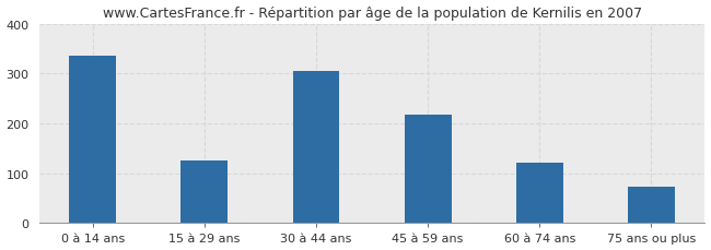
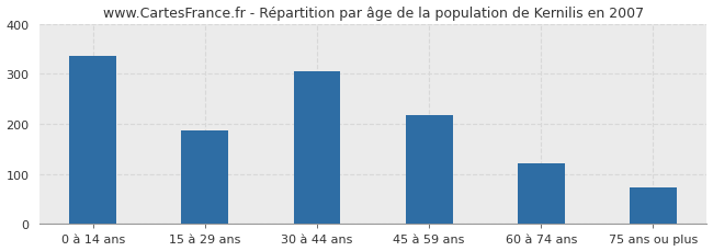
15 à 29 ans: 125 -> 187
